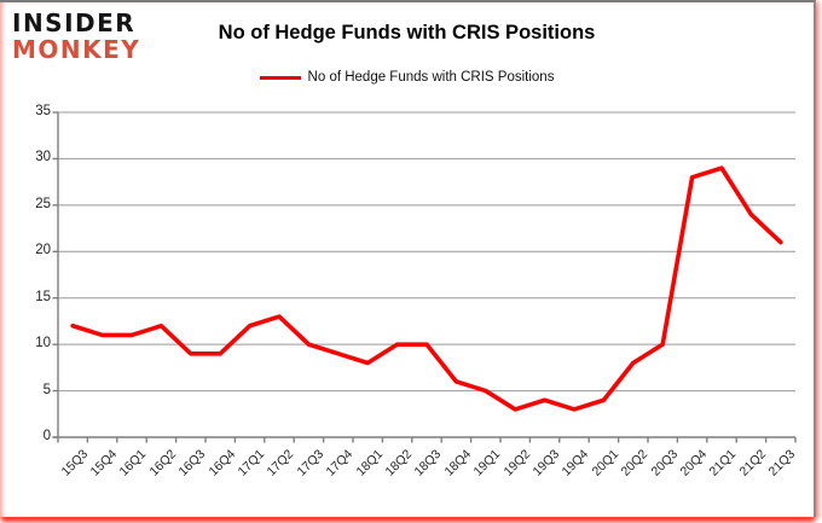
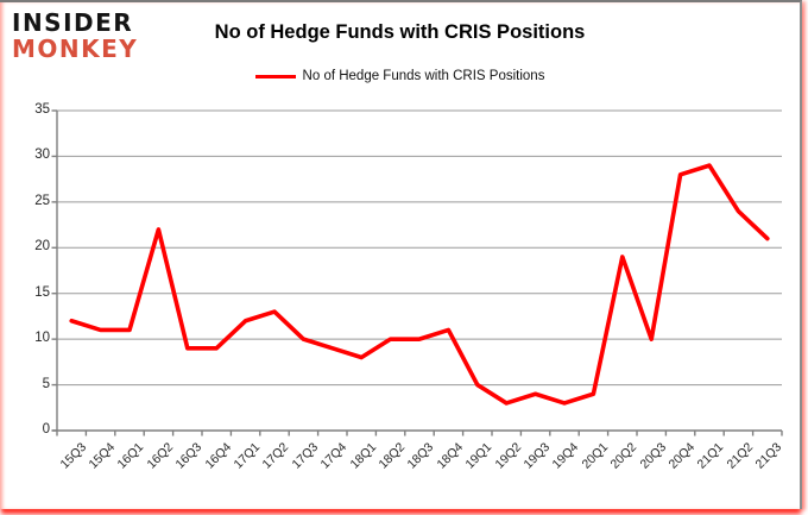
16Q2: 12 -> 22
18Q4: 6 -> 11
20Q2: 8 -> 19
